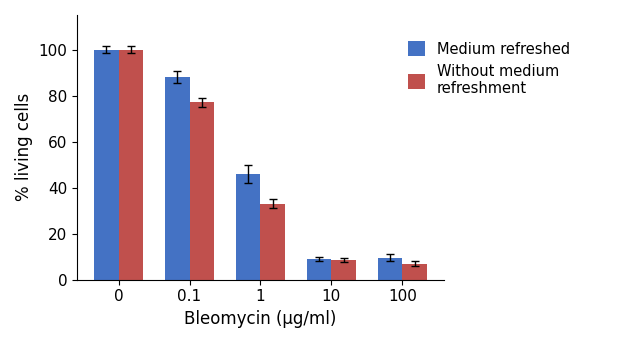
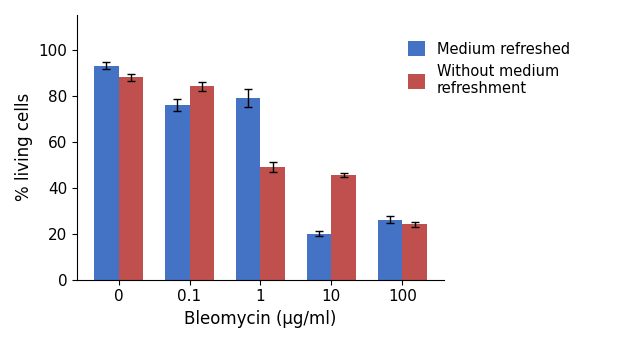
Medium refreshed/0: 100.0 -> 93.0
Without medium refreshment/0: 100.0 -> 88.0
Medium refreshed/0.1: 88.0 -> 76.0
Without medium refreshment/0.1: 77.0 -> 84.0
Medium refreshed/1: 46.0 -> 79.0
Without medium refreshment/1: 33.0 -> 49.0
Medium refreshed/10: 9.0 -> 20.0
Without medium refreshment/10: 8.5 -> 45.5
Medium refreshed/100: 9.5 -> 26.0
Without medium refreshment/100: 7.0 -> 24.0
